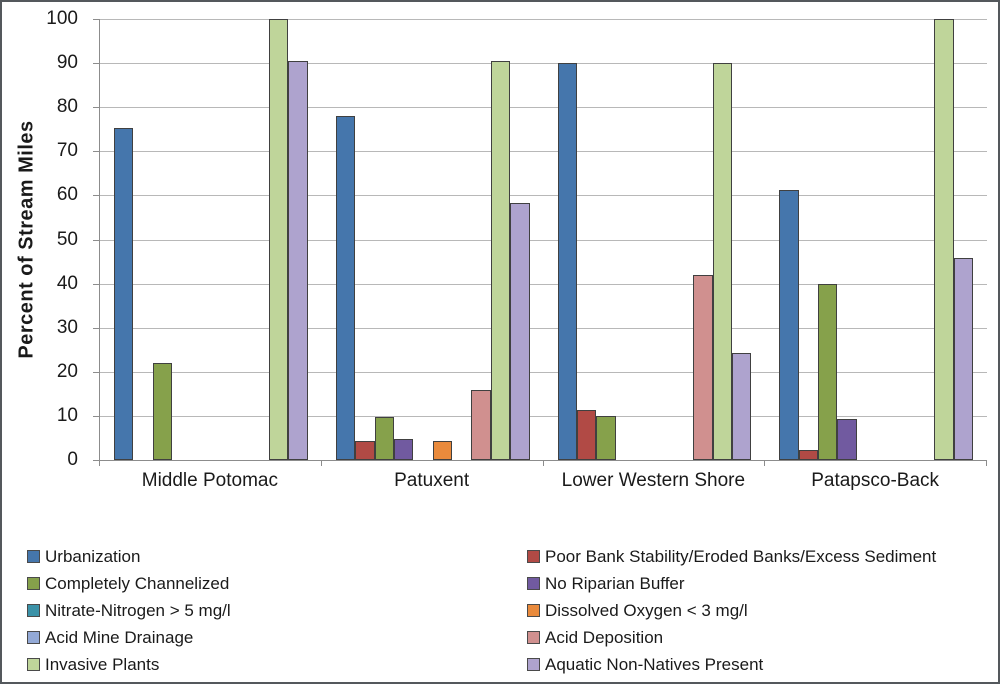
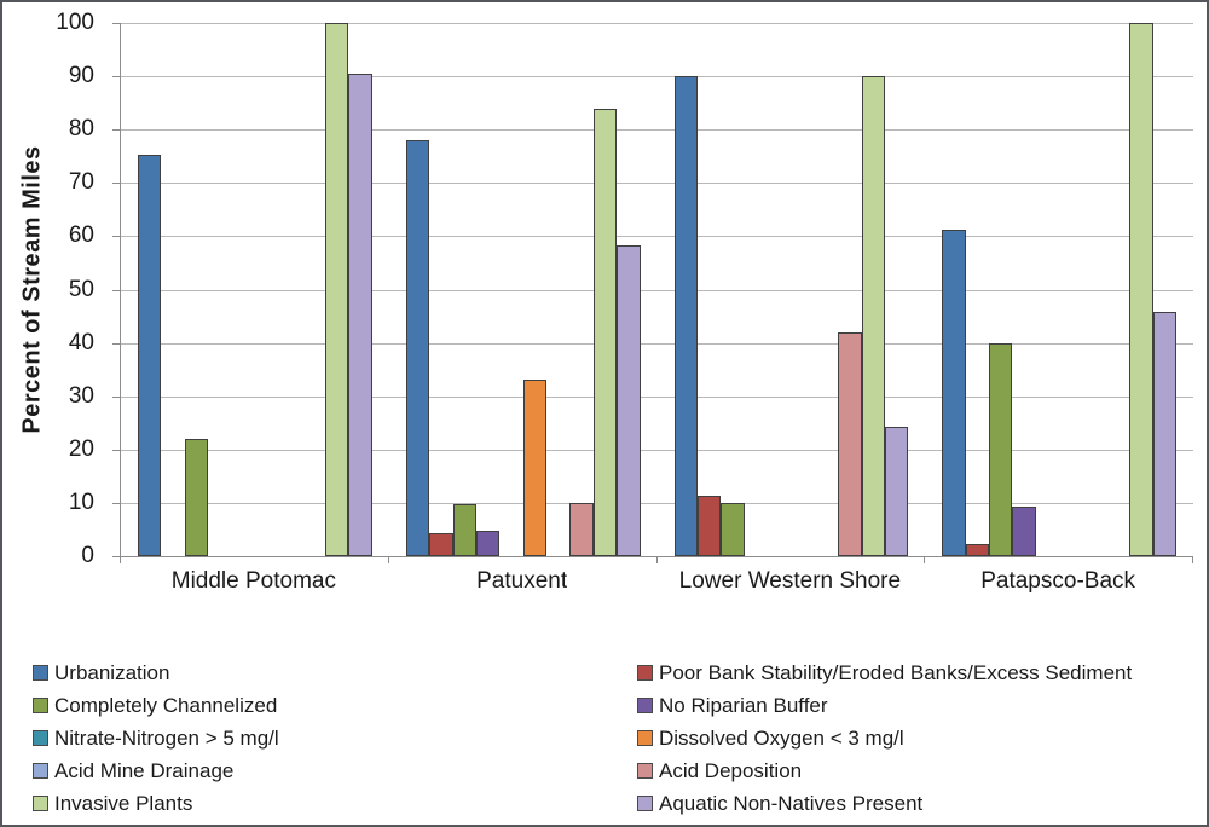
Dissolved Oxygen < 3 mg/l/Patuxent: 4 -> 33
Acid Deposition/Patuxent: 16 -> 10
Invasive Plants/Patuxent: 90 -> 84
